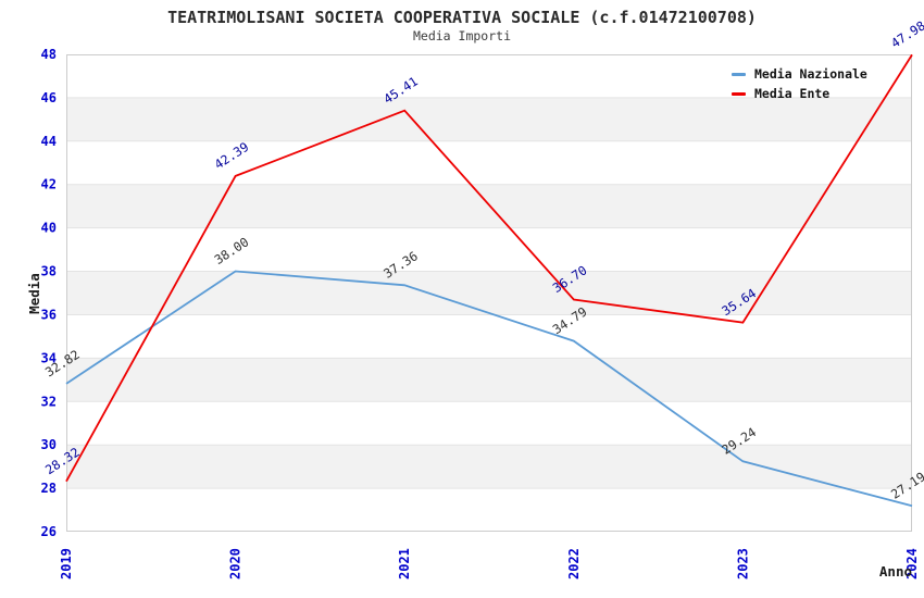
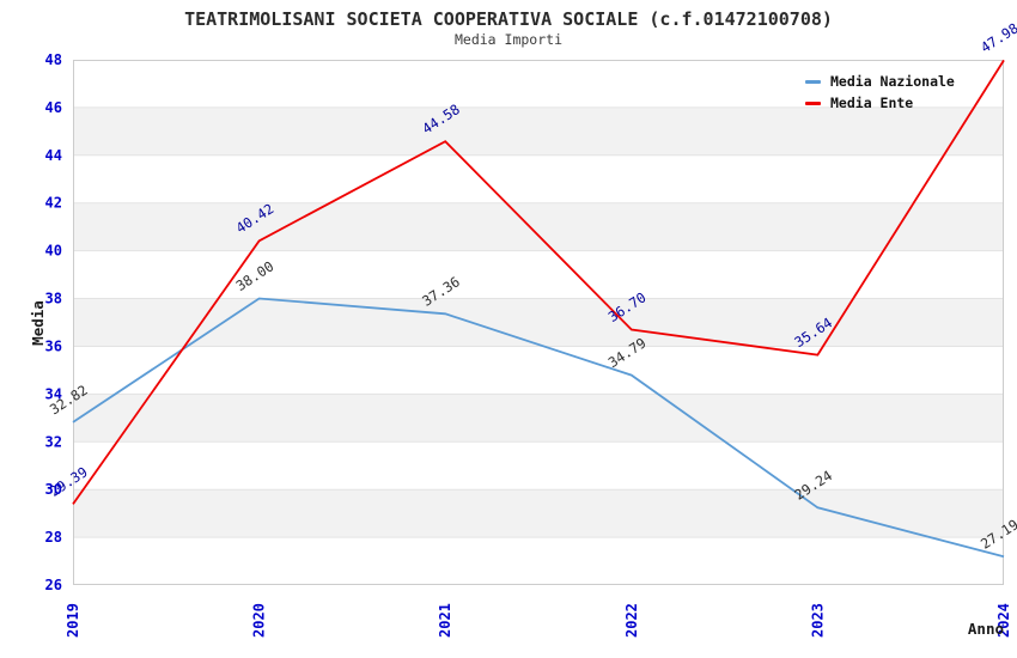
Media Ente/2019: 28.32 -> 29.39
Media Ente/2020: 42.39 -> 40.42
Media Ente/2021: 45.41 -> 44.58
